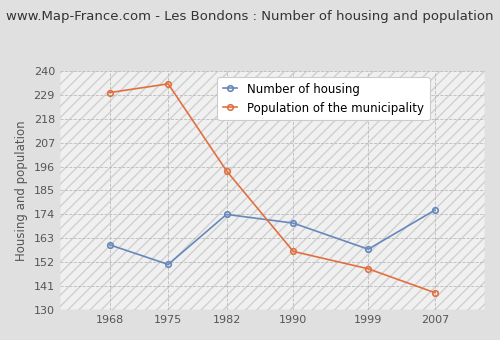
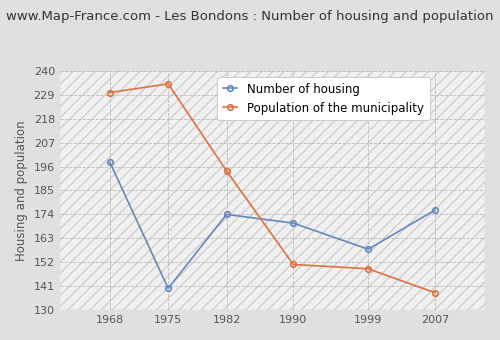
Number of housing/1968: 160 -> 198
Number of housing/1975: 151 -> 140
Population of the municipality/1990: 157 -> 151
